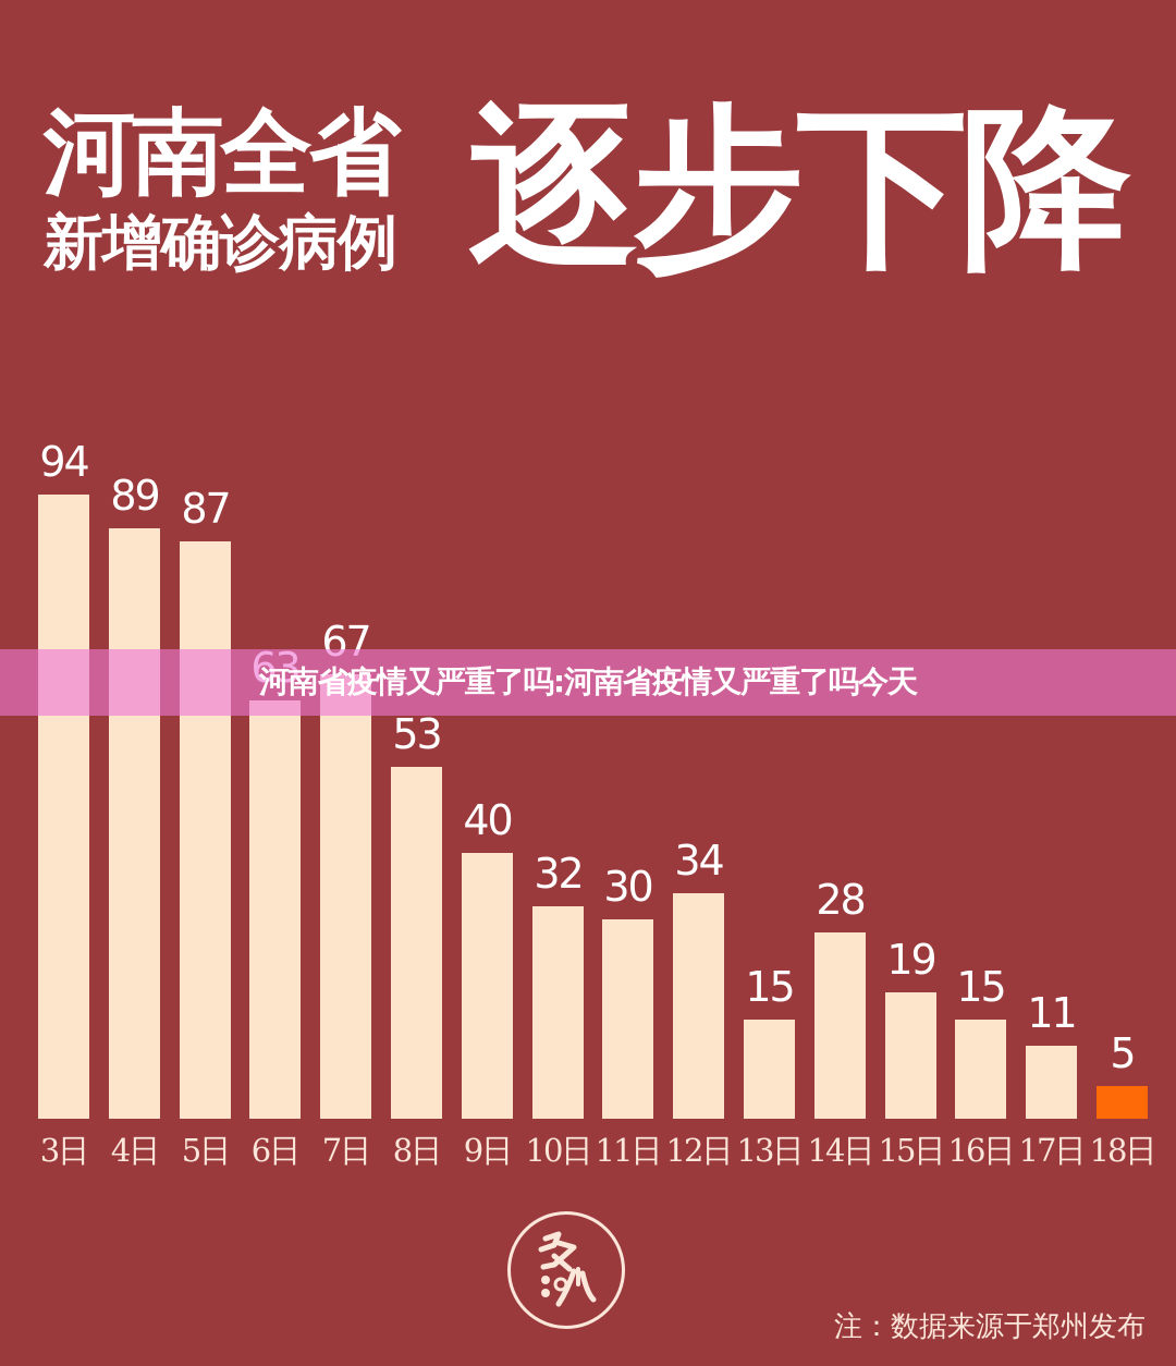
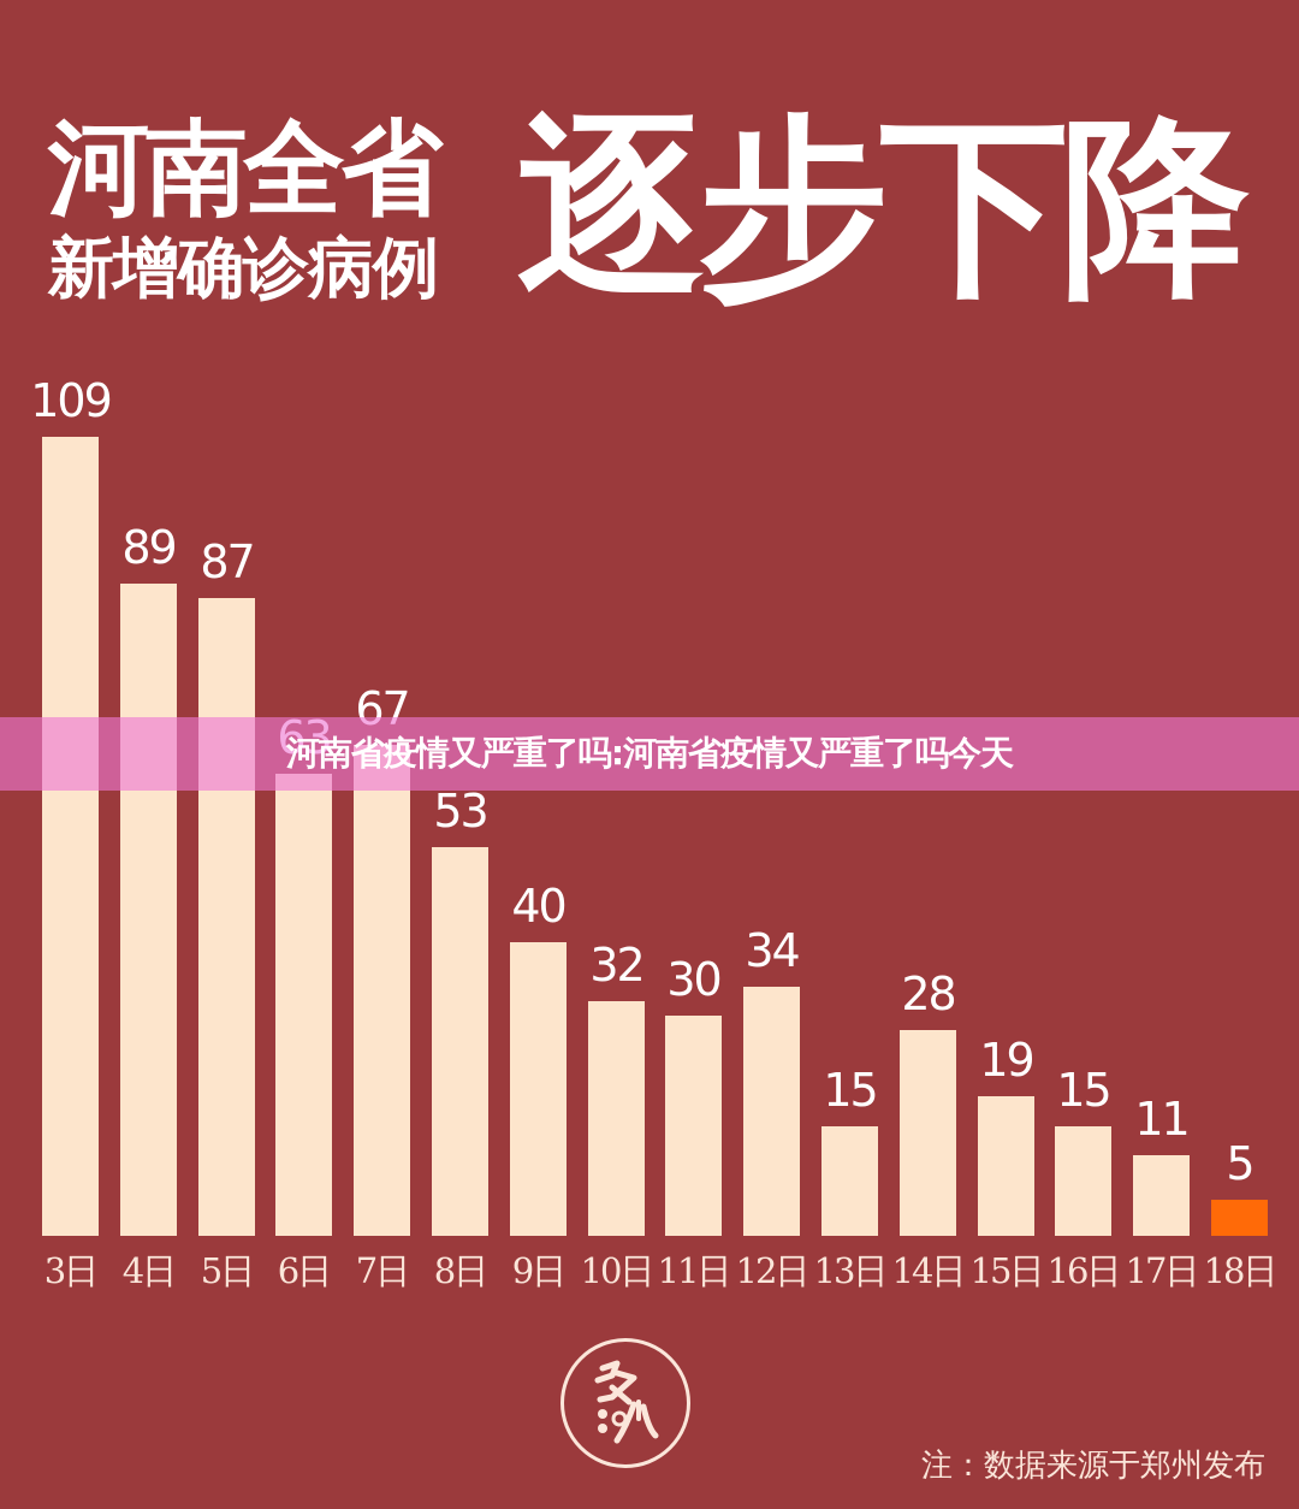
3日: 94 -> 109
